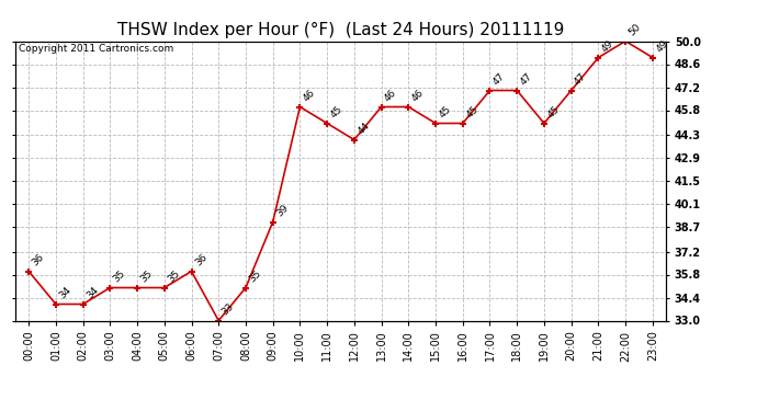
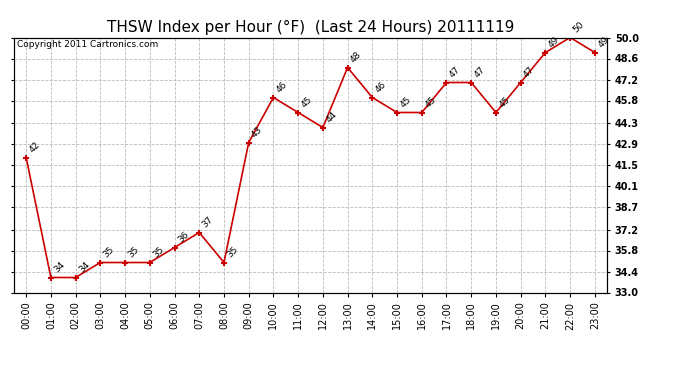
00:00: 36 -> 42
07:00: 33 -> 37
09:00: 39 -> 43
13:00: 46 -> 48
